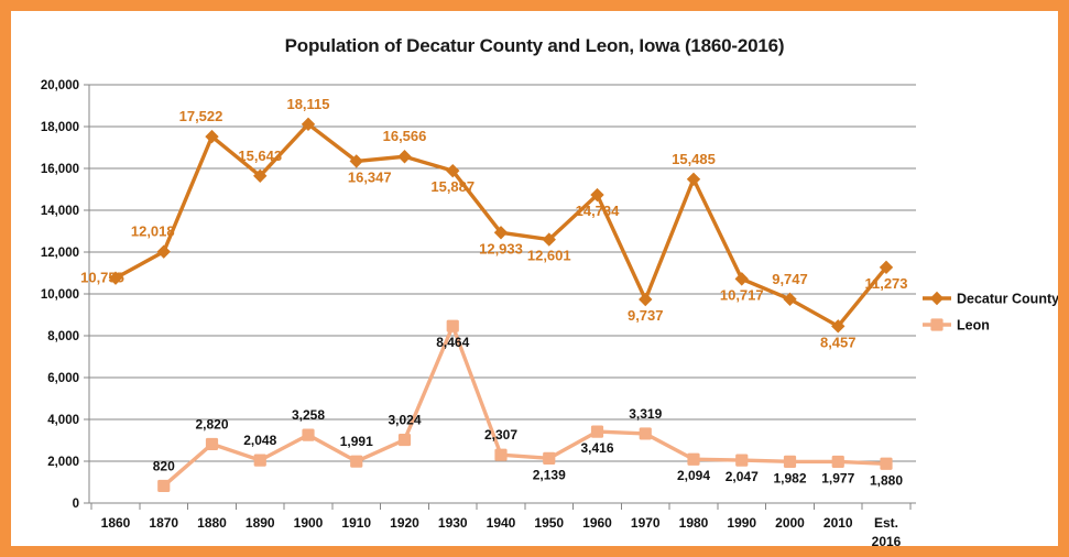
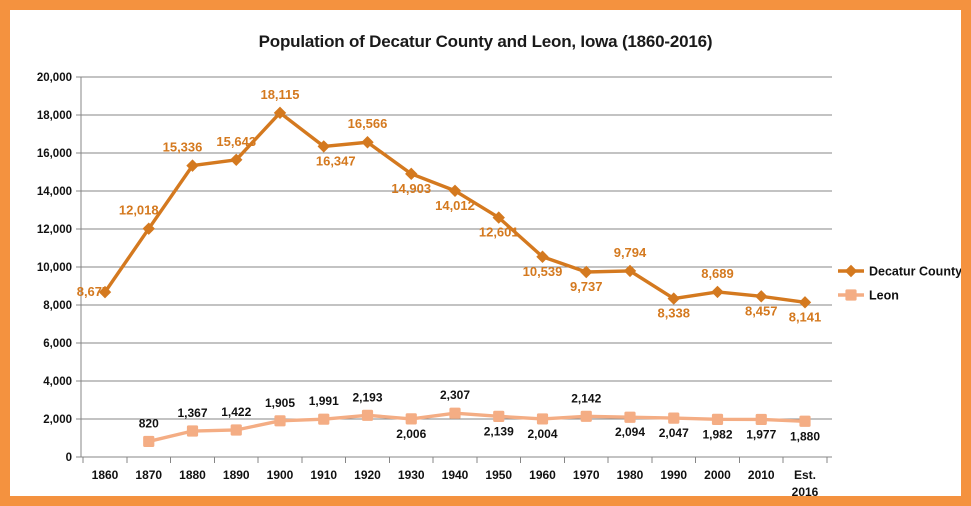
Decatur County/1860: 10,755 -> 8,677
Decatur County/1880: 17,522 -> 15,336
Leon/1880: 2,820 -> 1,367
Leon/1890: 2,048 -> 1,422
Leon/1900: 3,258 -> 1,905
Leon/1920: 3,024 -> 2,193
Decatur County/1930: 15,887 -> 14,903
Leon/1930: 8,464 -> 2,006
Decatur County/1940: 12,933 -> 14,012
Decatur County/1960: 14,734 -> 10,539
Leon/1960: 3,416 -> 2,004
Leon/1970: 3,319 -> 2,142
Decatur County/1980: 15,485 -> 9,794
Decatur County/1990: 10,717 -> 8,338
Decatur County/2000: 9,747 -> 8,689
Decatur County/Est. 2016: 11,273 -> 8,141
